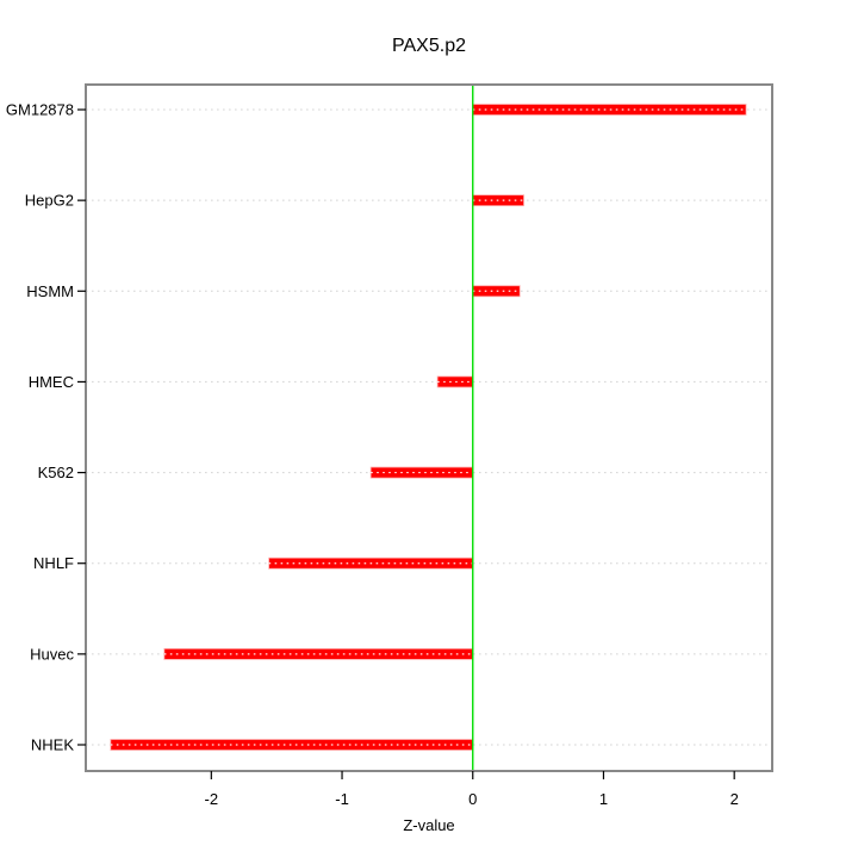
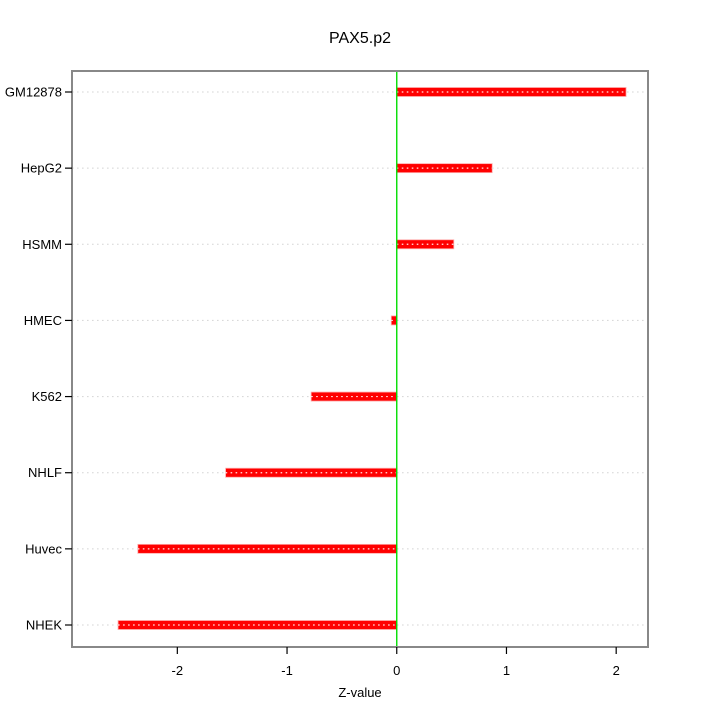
HepG2: 0.39 -> 0.87
HSMM: 0.36 -> 0.52
HMEC: -0.27 -> -0.05
NHEK: -2.77 -> -2.54
